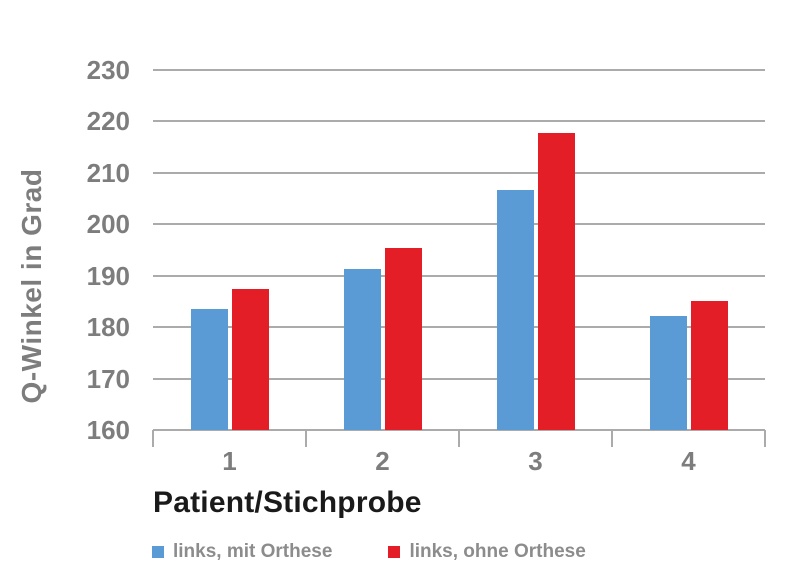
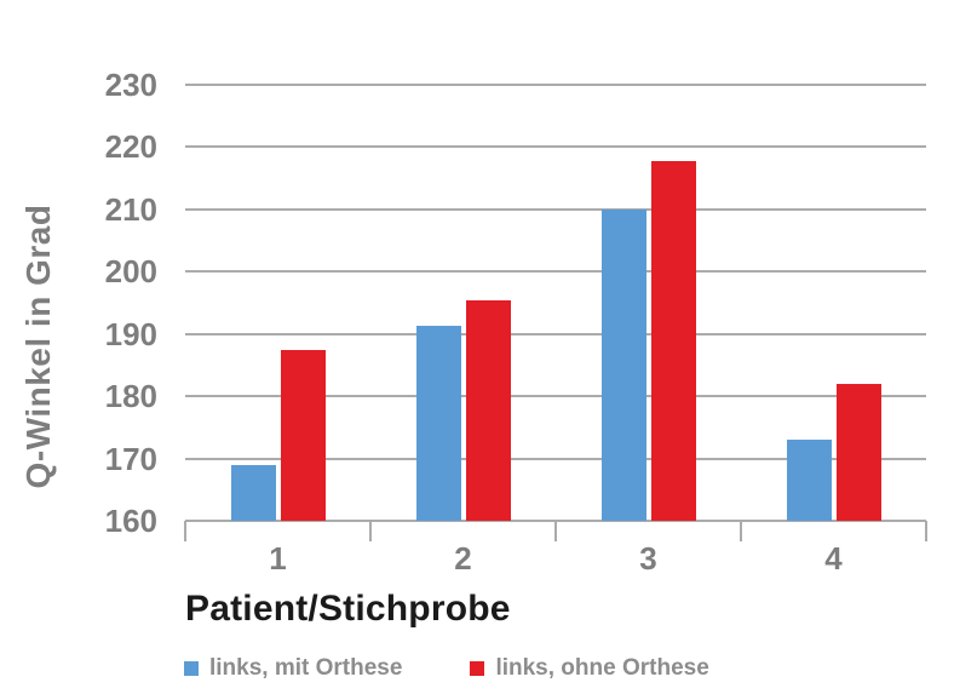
links, mit Orthese/1: 184 -> 169
links, mit Orthese/3: 207 -> 210
links, mit Orthese/4: 182 -> 173
links, ohne Orthese/4: 185 -> 182
